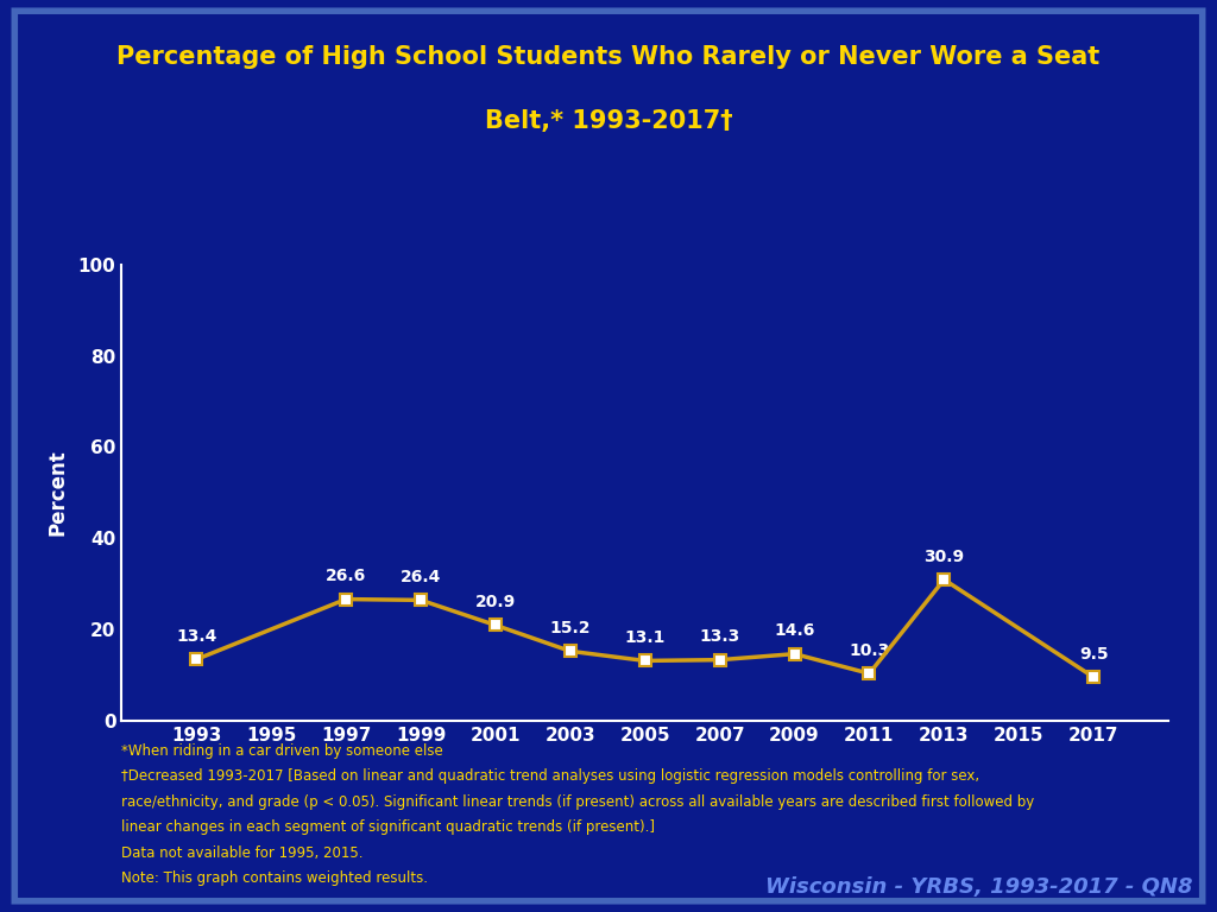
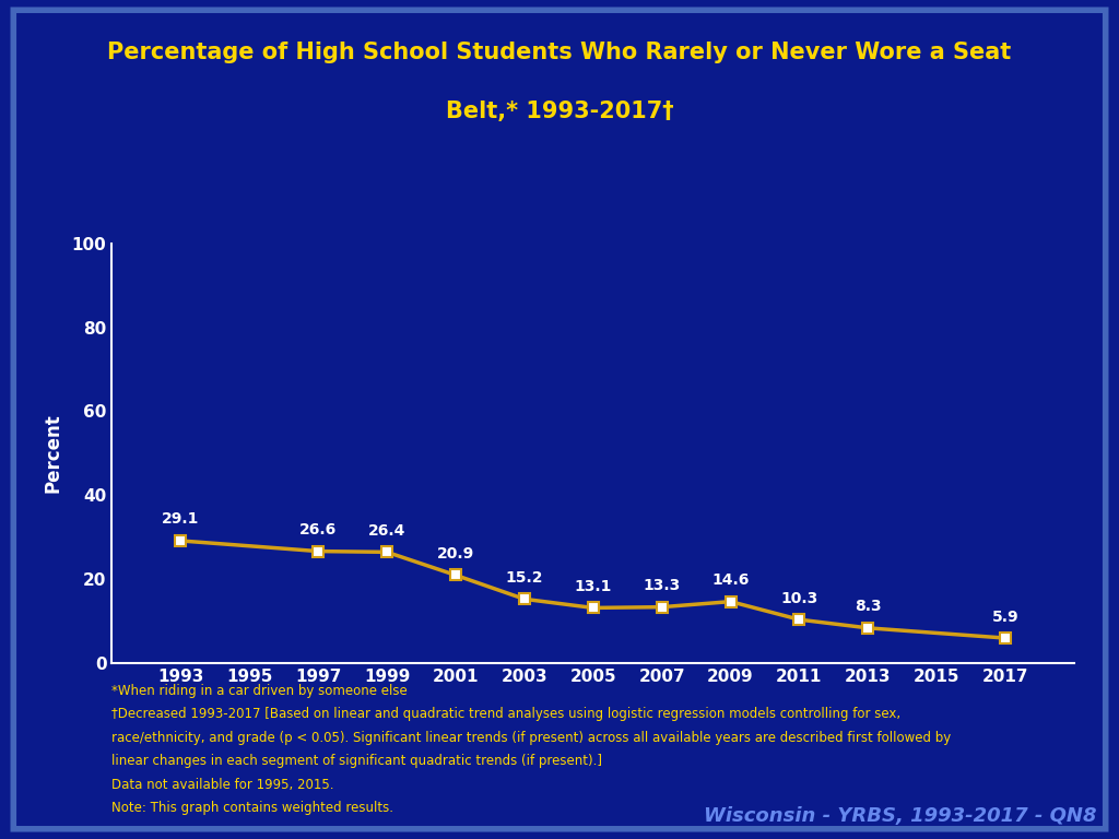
1993: 13.4 -> 29.1
2013: 30.9 -> 8.3
2017: 9.5 -> 5.9
